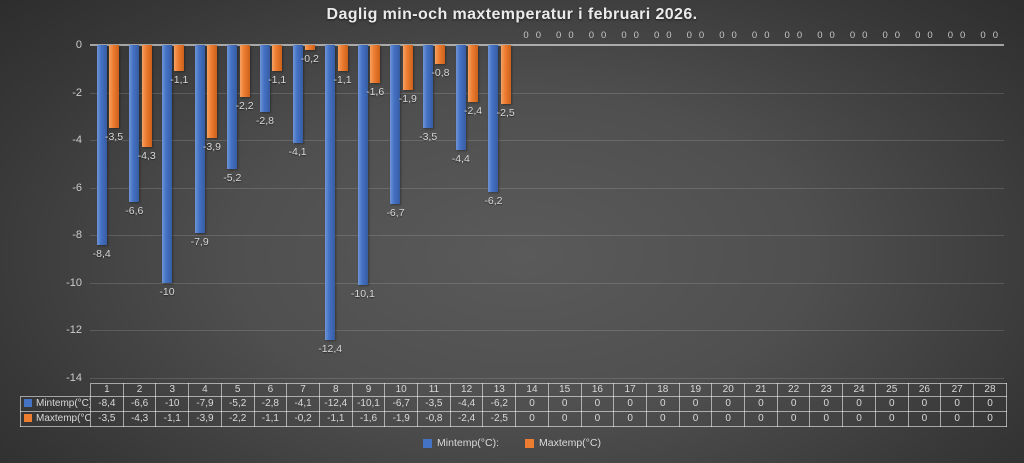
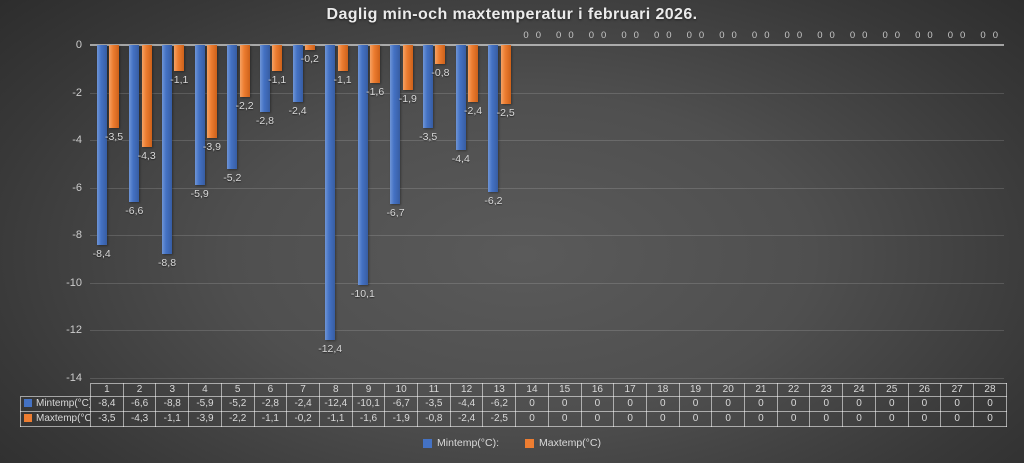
Mintemp(°C):/3: -10 -> -8,8
Mintemp(°C):/4: -7,9 -> -5,9
Mintemp(°C):/7: -4,1 -> -2,4
